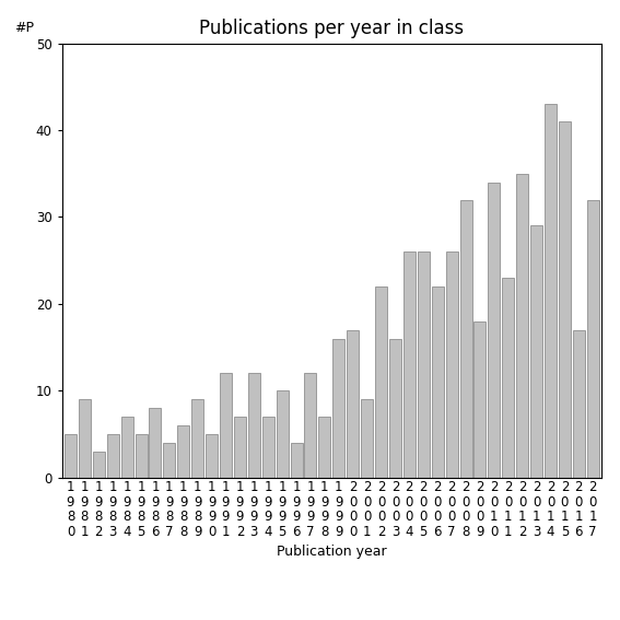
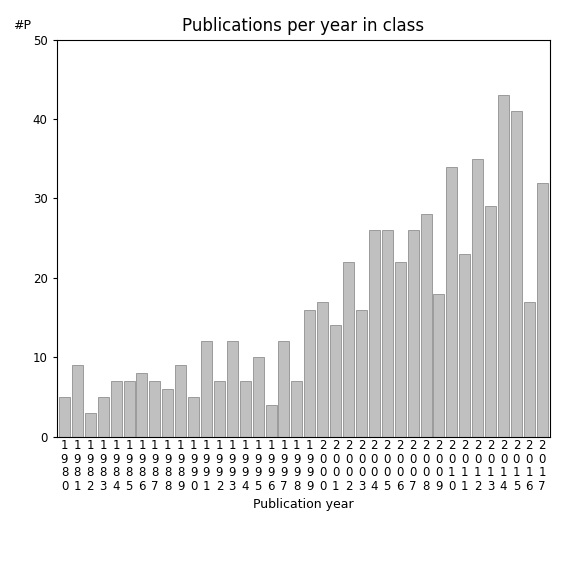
1 9 8 5: 5 -> 7
1 9 8 7: 4 -> 7
2 0 0 1: 9 -> 14
2 0 0 8: 32 -> 28
